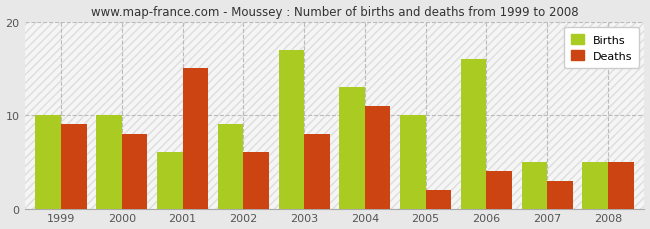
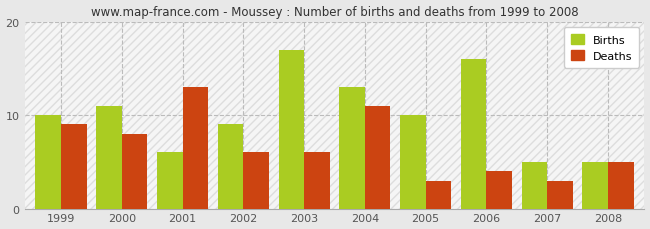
Births/2000: 10 -> 11
Deaths/2001: 15 -> 13
Deaths/2003: 8 -> 6
Deaths/2005: 2 -> 3
